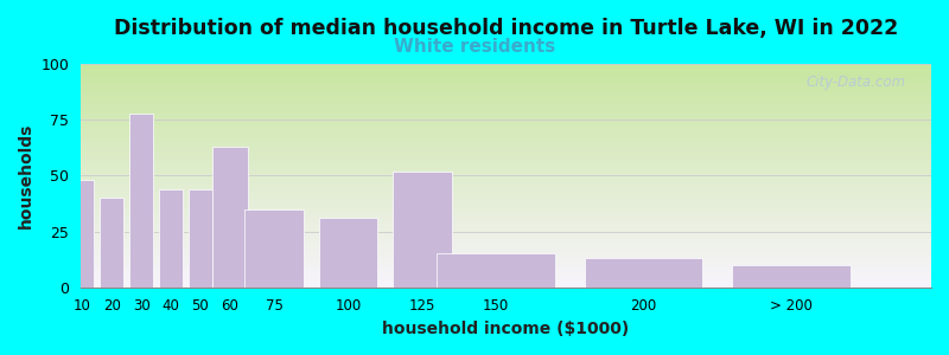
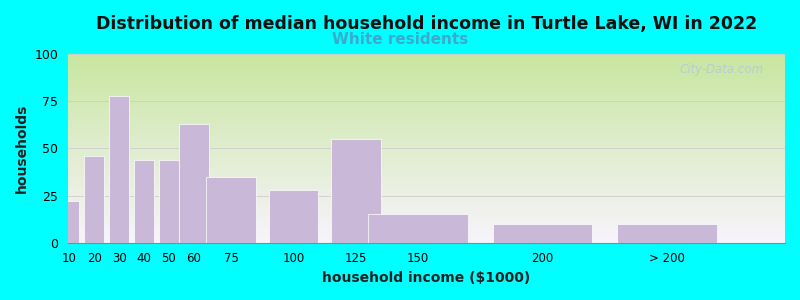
10: 48 -> 22
20: 40 -> 46
100: 31 -> 28
125: 52 -> 55
200: 13 -> 10
